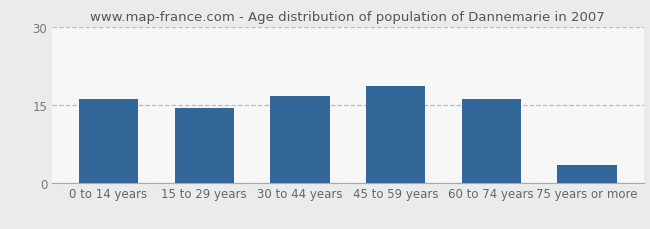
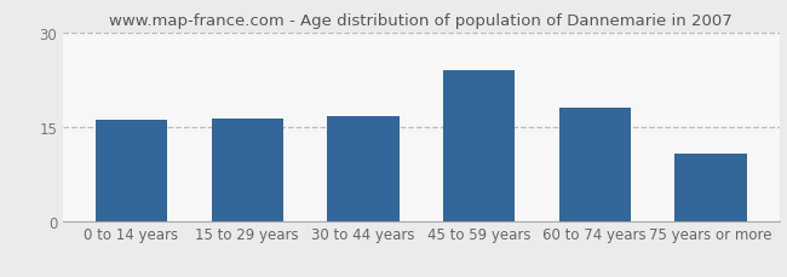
15 to 29 years: 14.4 -> 16.4
45 to 59 years: 18.6 -> 24.0
60 to 74 years: 16.2 -> 18.0
75 years or more: 3.5 -> 10.8
